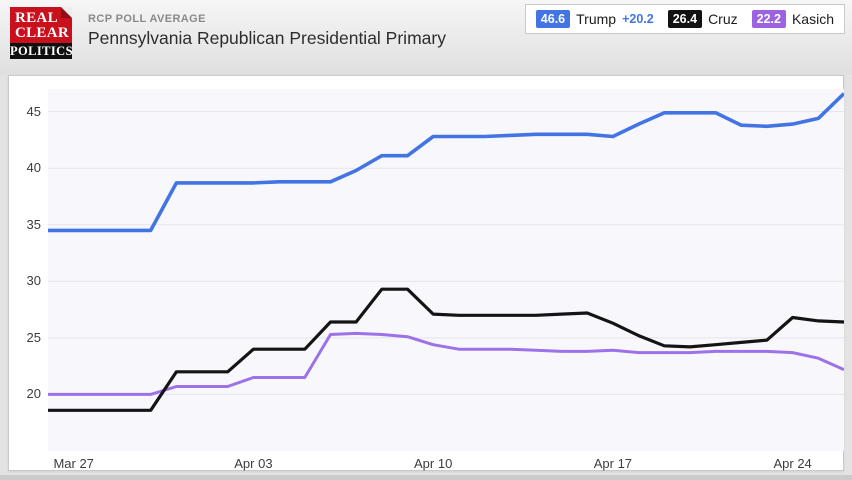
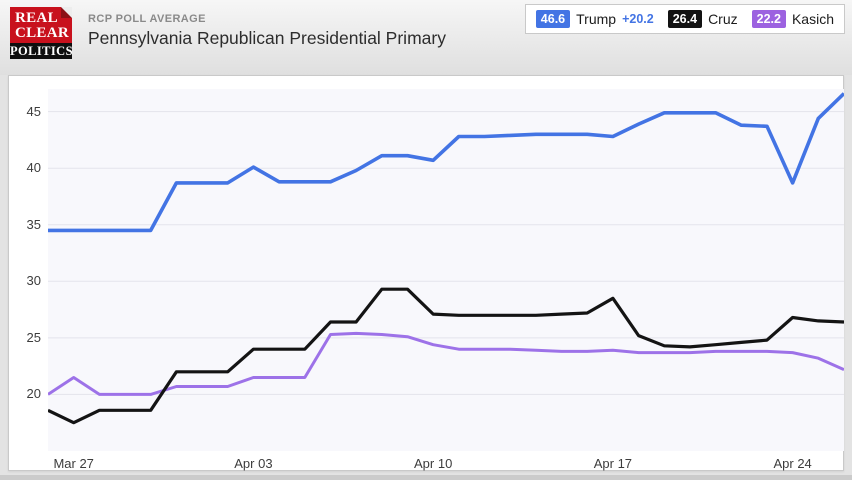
Cruz/Mar 27: 18.6 -> 17.5
Kasich/Mar 27: 20.0 -> 21.5
Trump/Apr 03: 38.7 -> 40.1
Trump/Apr 10: 42.8 -> 40.7
Cruz/Apr 17: 26.3 -> 28.5
Trump/Apr 24: 43.9 -> 38.7
